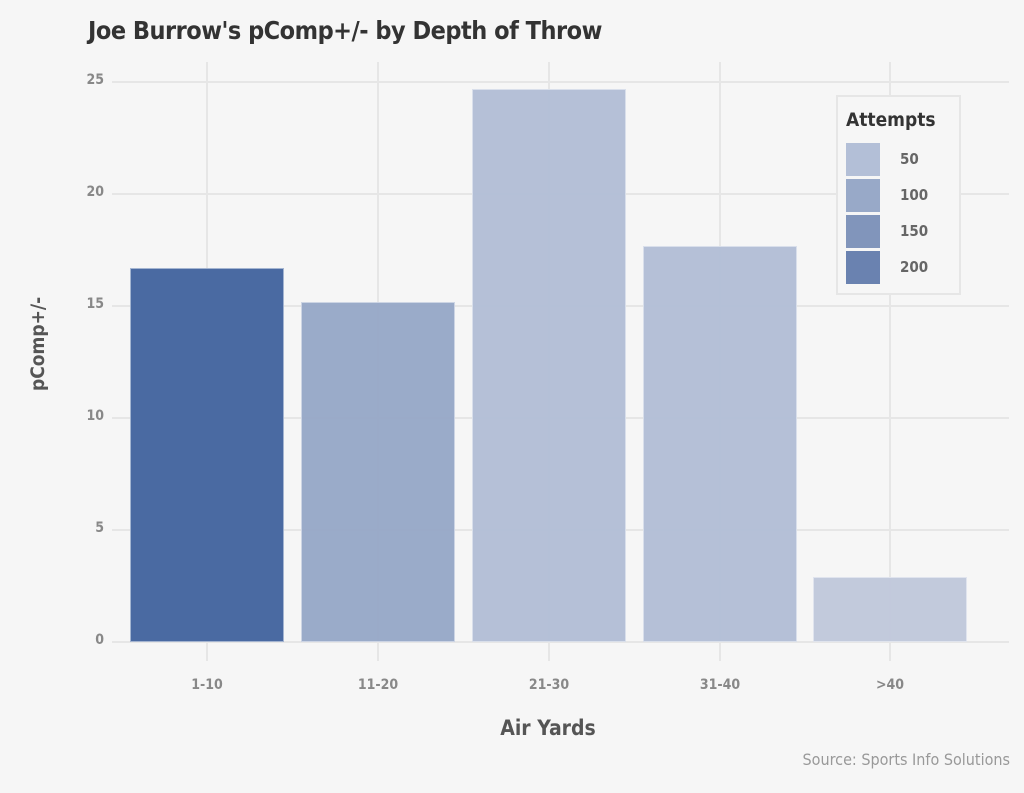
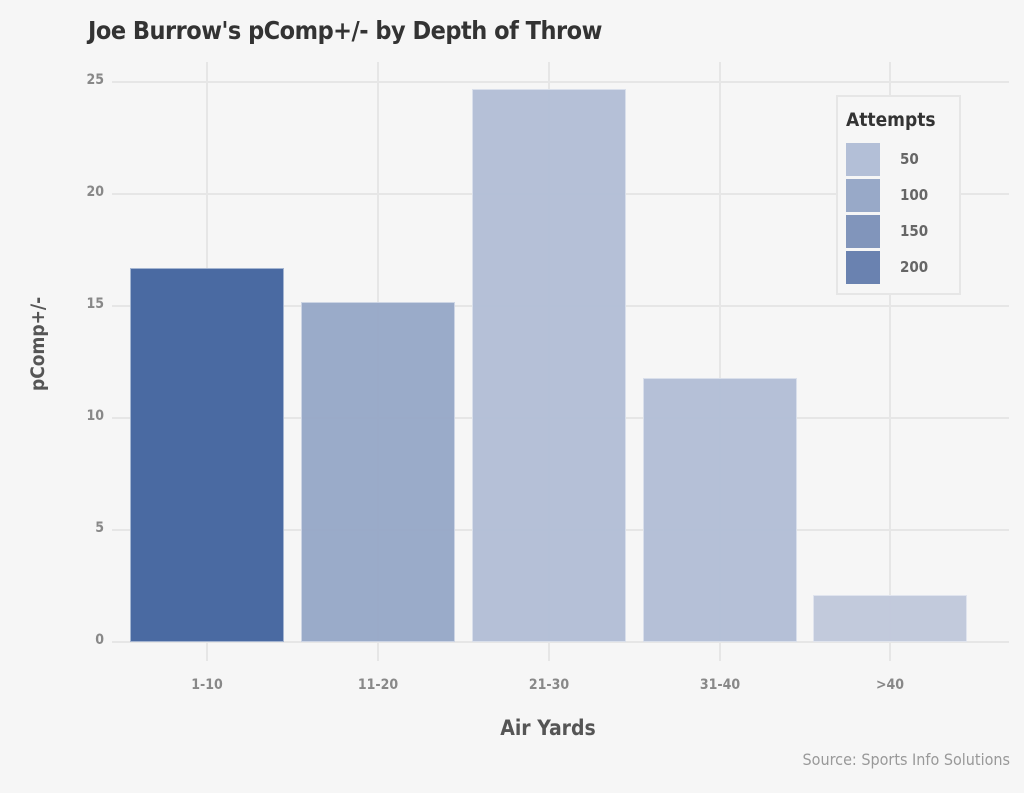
31-40: 17.7 -> 11.8
>40: 2.9 -> 2.1
